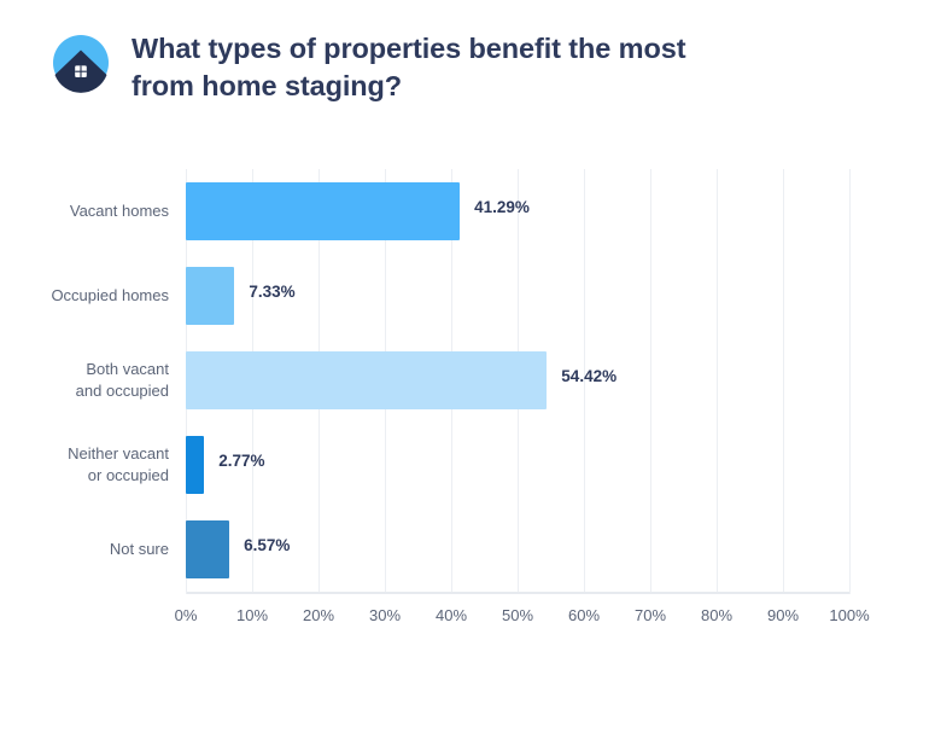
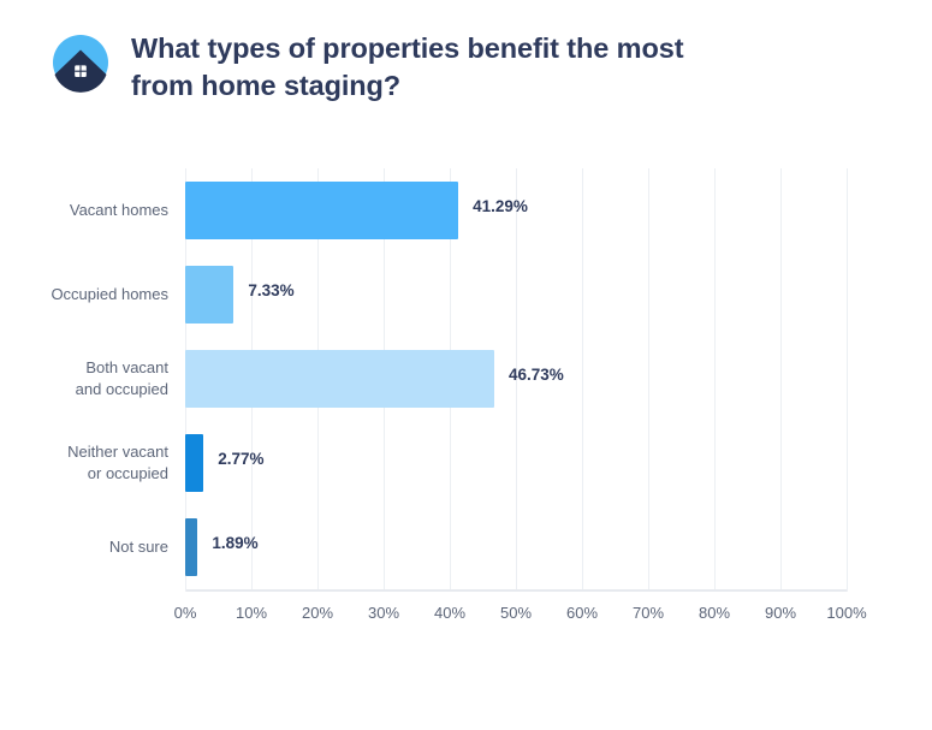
Both vacant and occupied: 54.42% -> 46.73%
Not sure: 6.57% -> 1.89%
